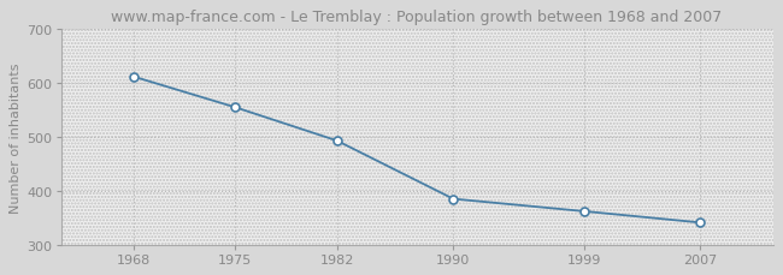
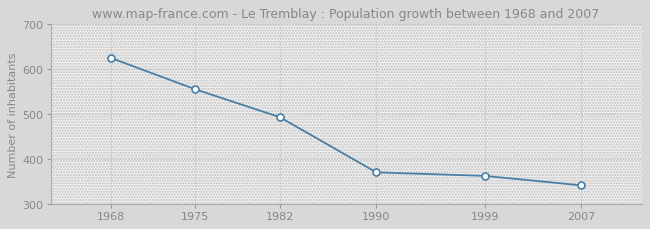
1968: 612 -> 625
1990: 385 -> 370
